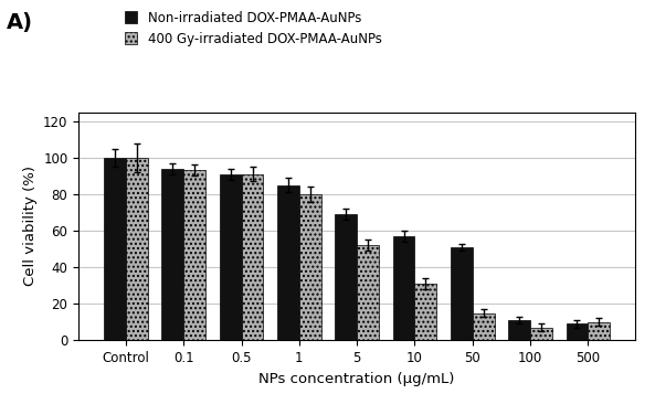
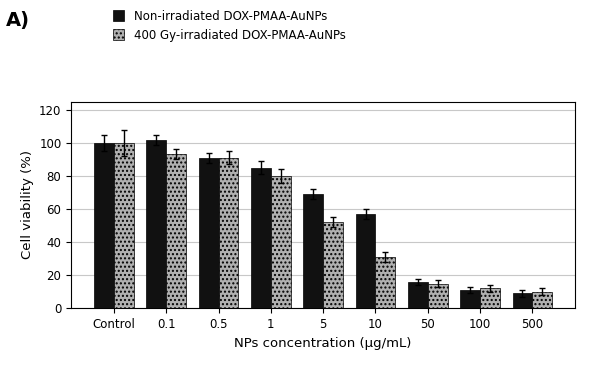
Non-irradiated DOX-PMAA-AuNPs/0.1: 94 -> 102
Non-irradiated DOX-PMAA-AuNPs/50: 51 -> 16
400 Gy-irradiated DOX-PMAA-AuNPs/100: 7 -> 12
